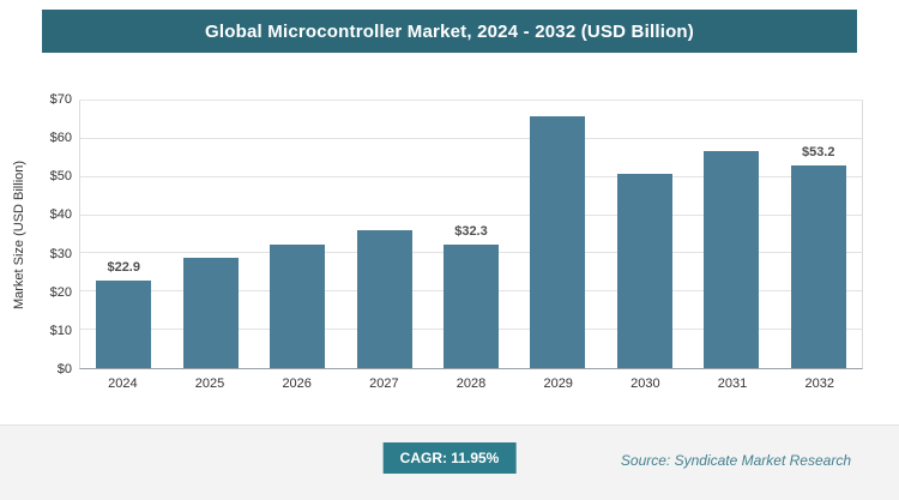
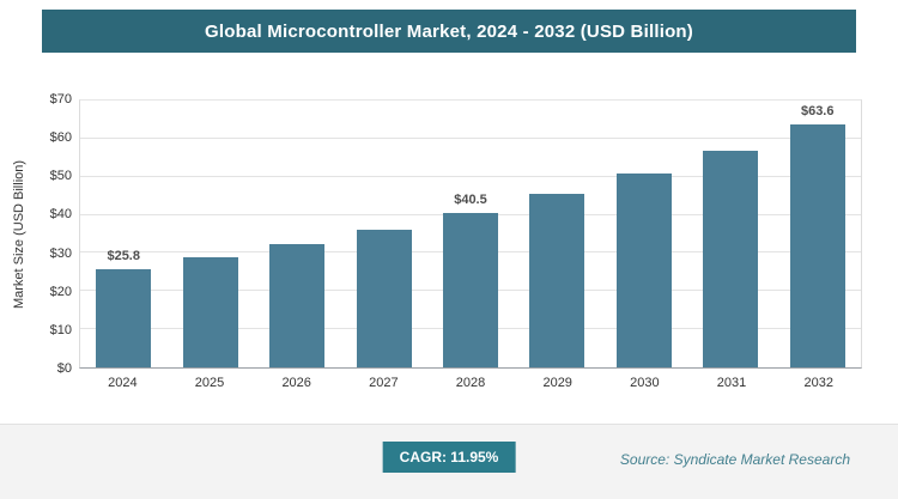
2024: $22.9 -> $25.8
2028: $32.3 -> $40.5
2029: $66 -> $45
2032: $53.2 -> $63.6
